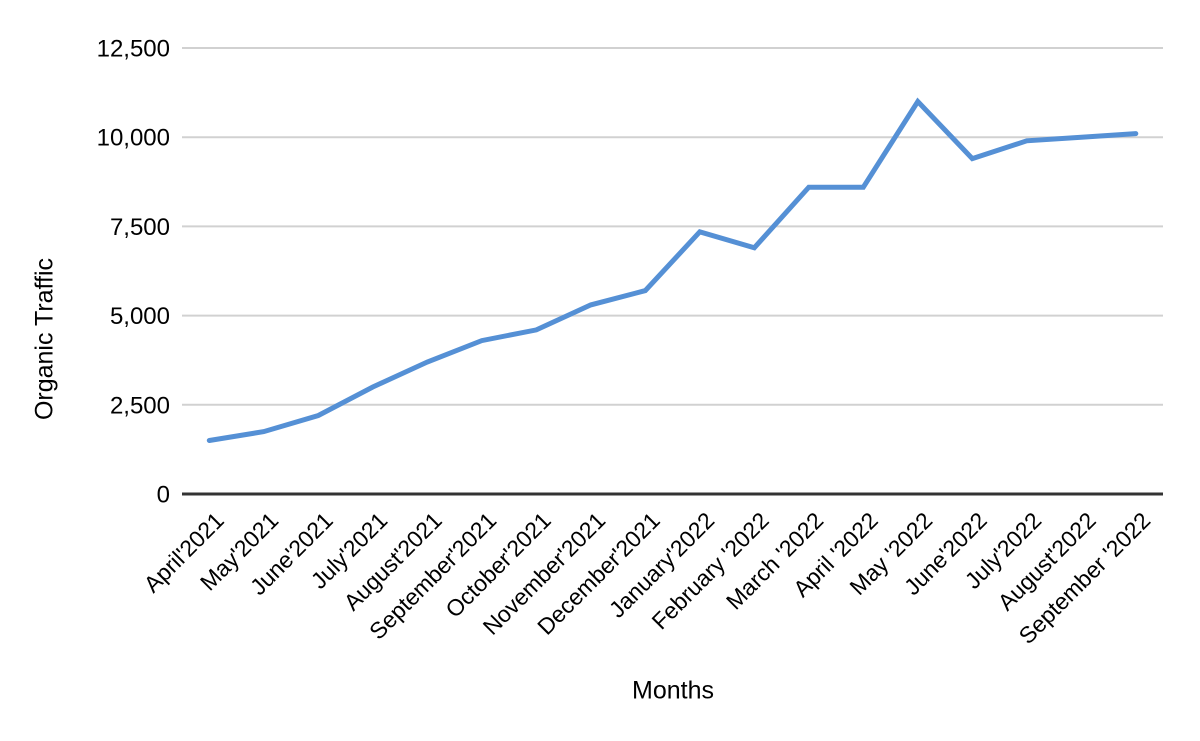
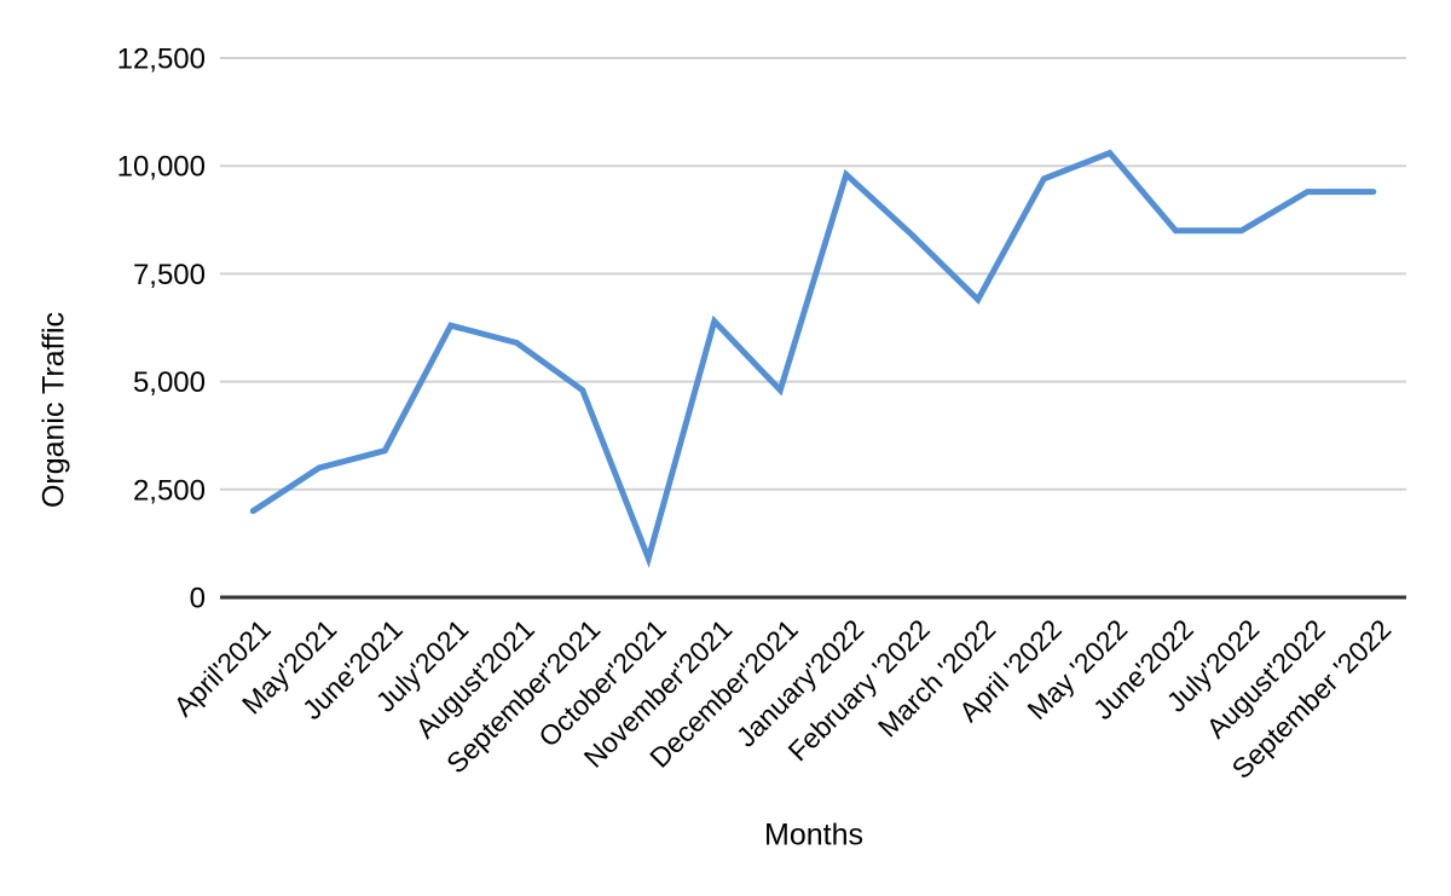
April'2021: 1500 -> 2000
May'2021: 1800 -> 3000
June'2021: 2200 -> 3400
July'2021: 3000 -> 6300
August'2021: 3700 -> 5900
September'2021: 4300 -> 4800
October'2021: 4600 -> 900
November'2021: 5300 -> 6400
December'2021: 5700 -> 4800
January'2022: 7400 -> 9800
February '2022: 6900 -> 8400
March '2022: 8600 -> 6900
April '2022: 8600 -> 9700
May '2022: 11000 -> 10300
June'2022: 9400 -> 8500
July'2022: 9900 -> 8500
August'2022: 10000 -> 9400
September '2022: 10100 -> 9400
